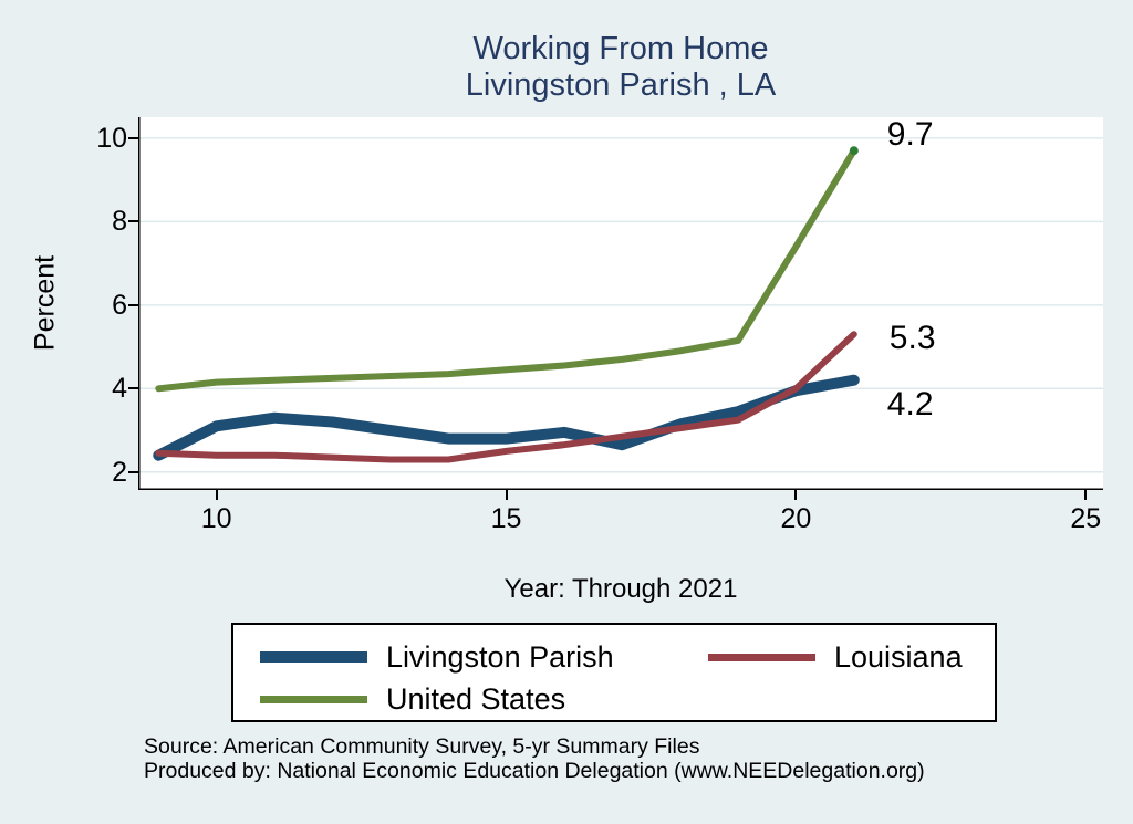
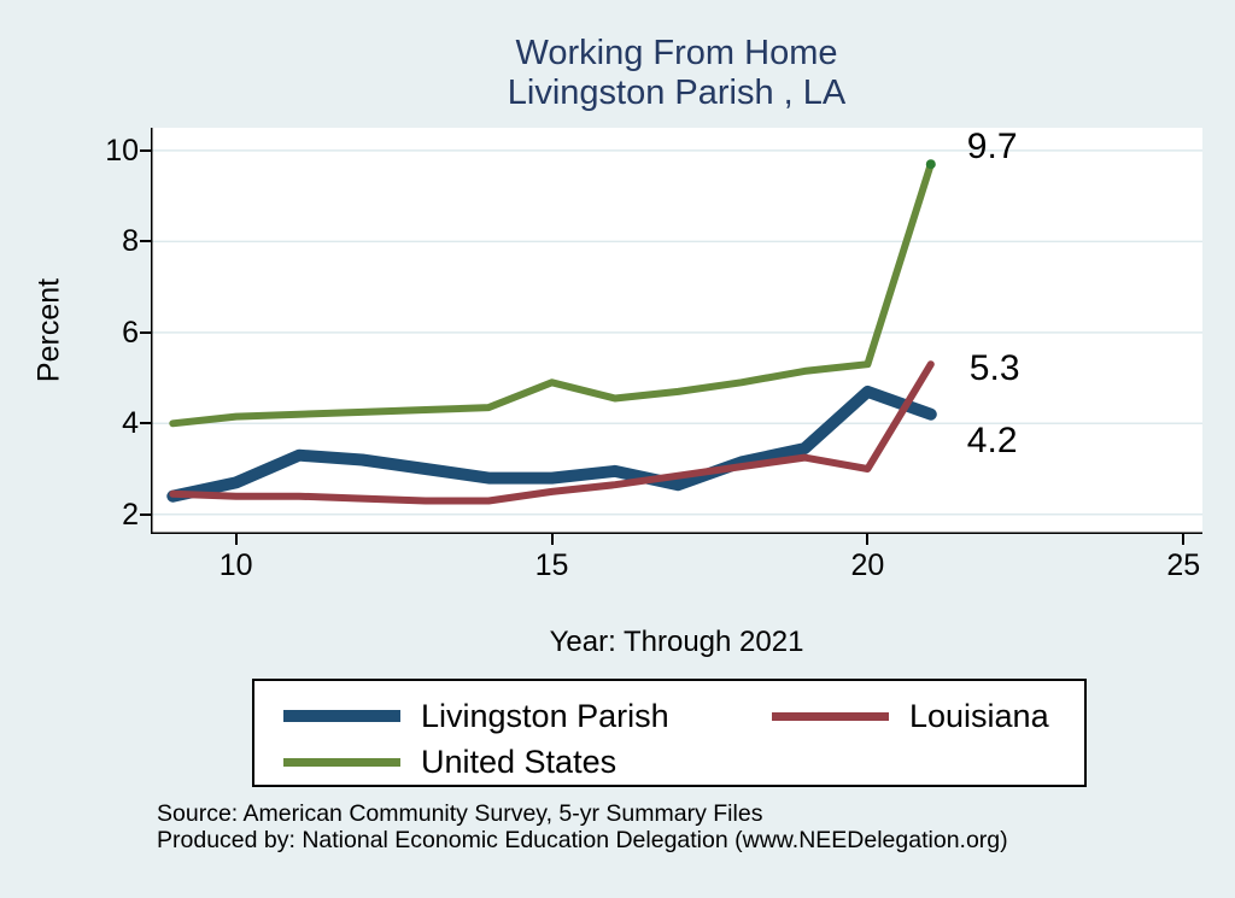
Livingston Parish/10: 3.1 -> 2.7
United States/15: 4.5 -> 4.9
Livingston Parish/20: 4.0 -> 4.7
Louisiana/20: 4.0 -> 3.0
United States/20: 7.4 -> 5.3
